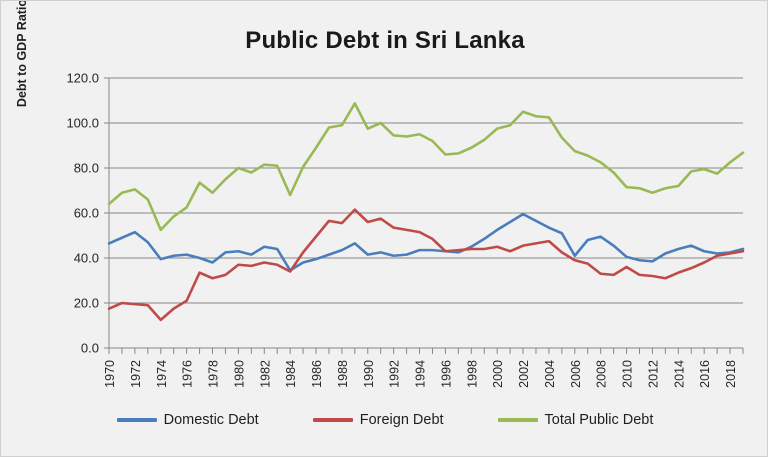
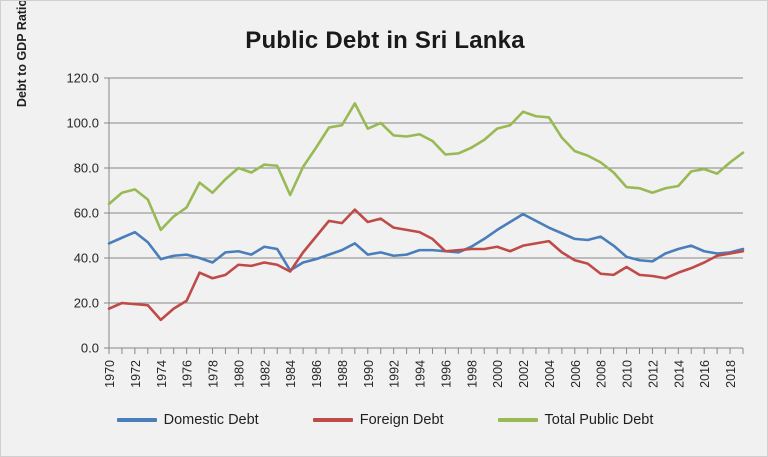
Domestic Debt/2006: 41 -> 48
